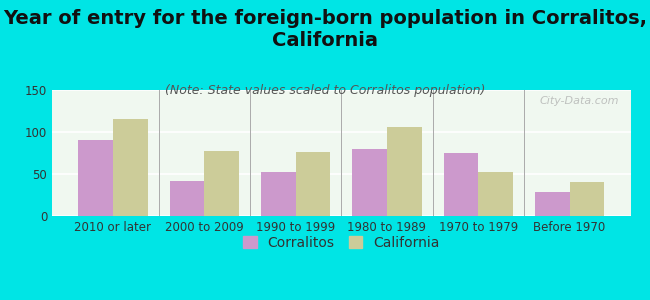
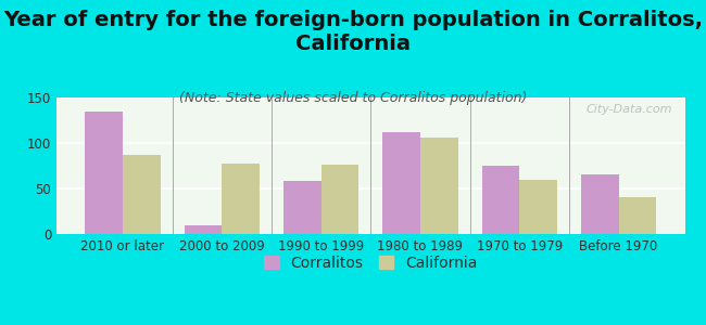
Corralitos/2010 or later: 90 -> 134
California/2010 or later: 116 -> 87
Corralitos/2000 to 2009: 42 -> 10
Corralitos/1990 to 1999: 52 -> 58
Corralitos/1980 to 1989: 80 -> 112
California/1970 to 1979: 52 -> 59
Corralitos/Before 1970: 28 -> 65
